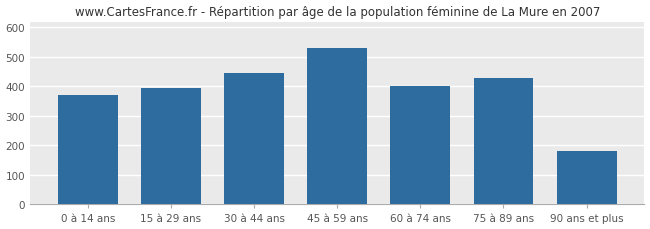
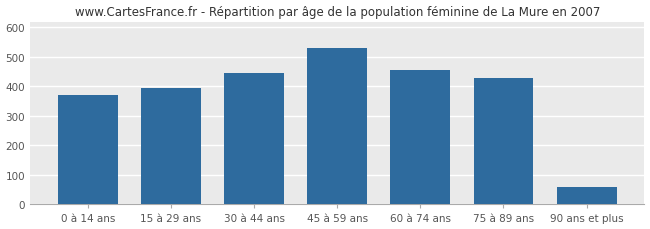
60 à 74 ans: 400 -> 455
90 ans et plus: 180 -> 60
